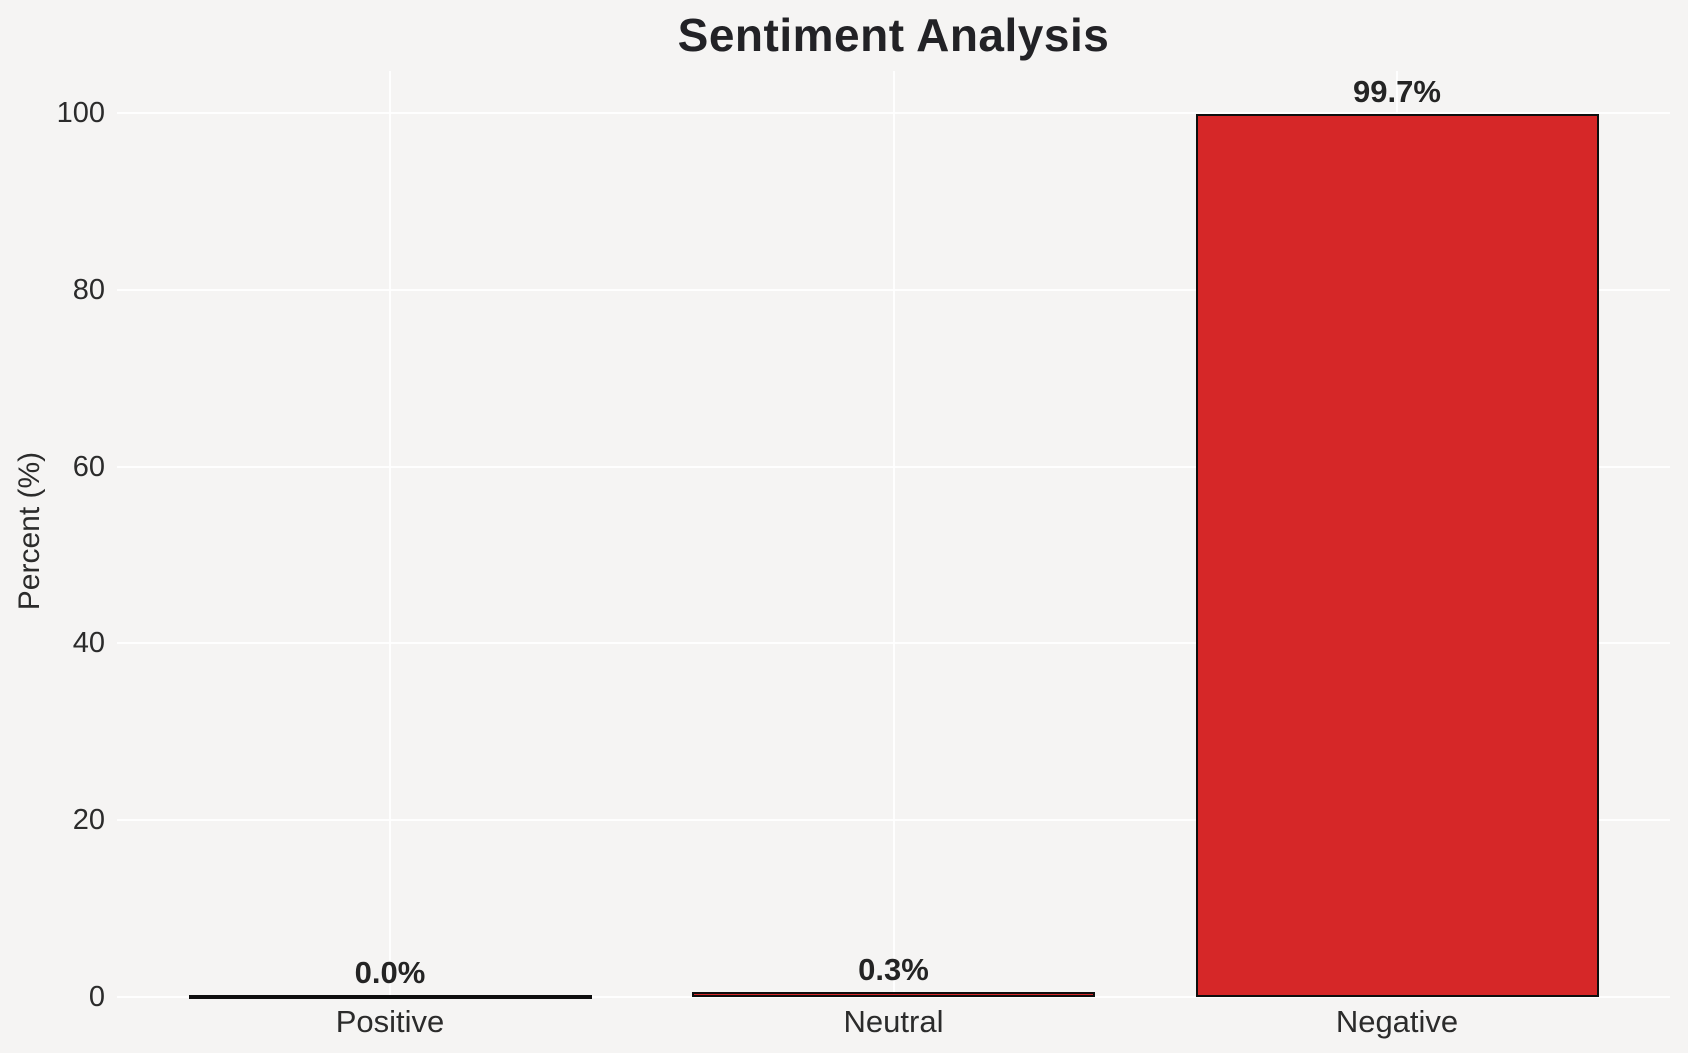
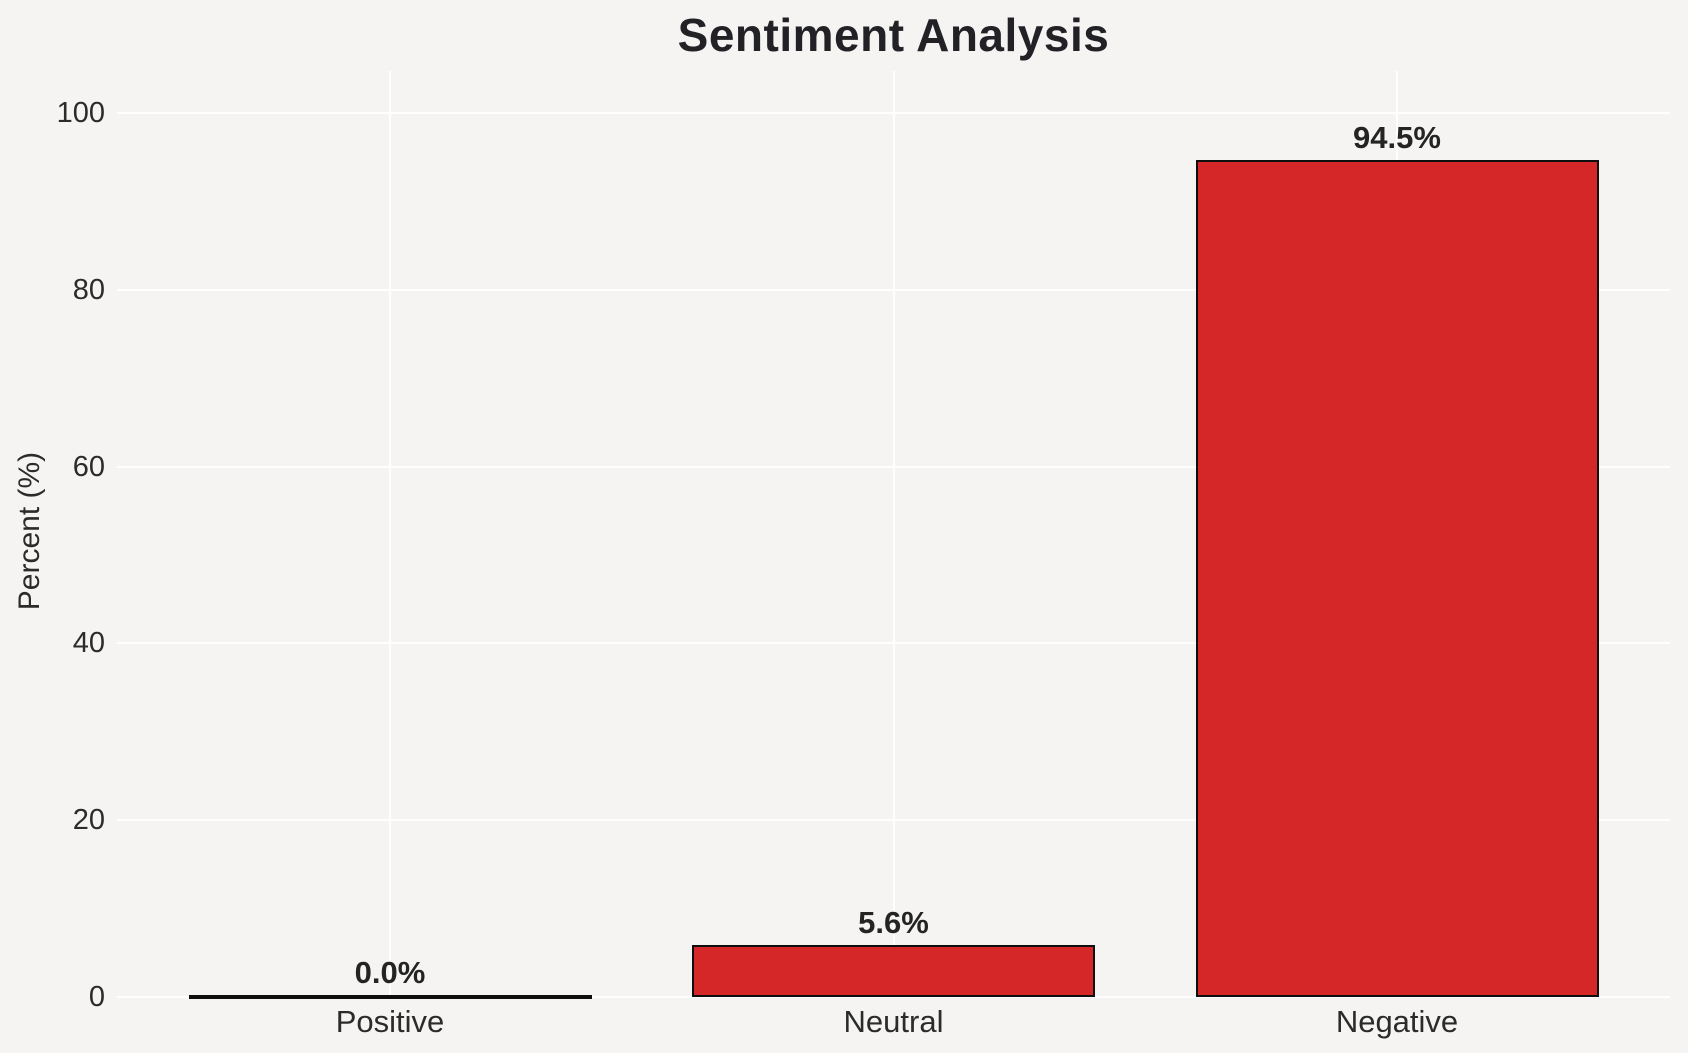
Neutral: 0.3% -> 5.6%
Negative: 99.7% -> 94.5%
